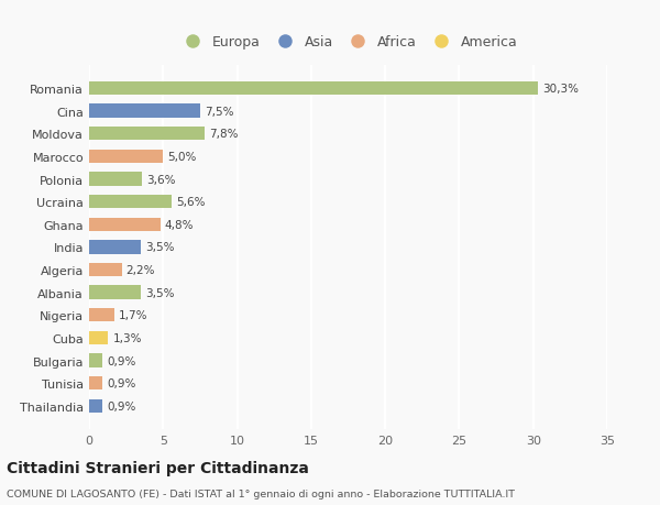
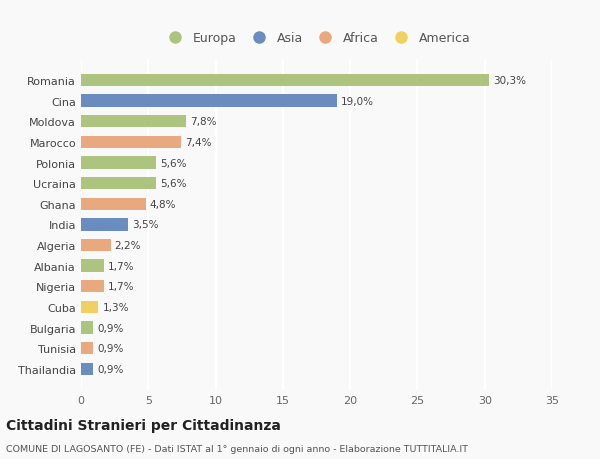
Cina: 7,5% -> 19,0%
Marocco: 5,0% -> 7,4%
Polonia: 3,6% -> 5,6%
Albania: 3,5% -> 1,7%
